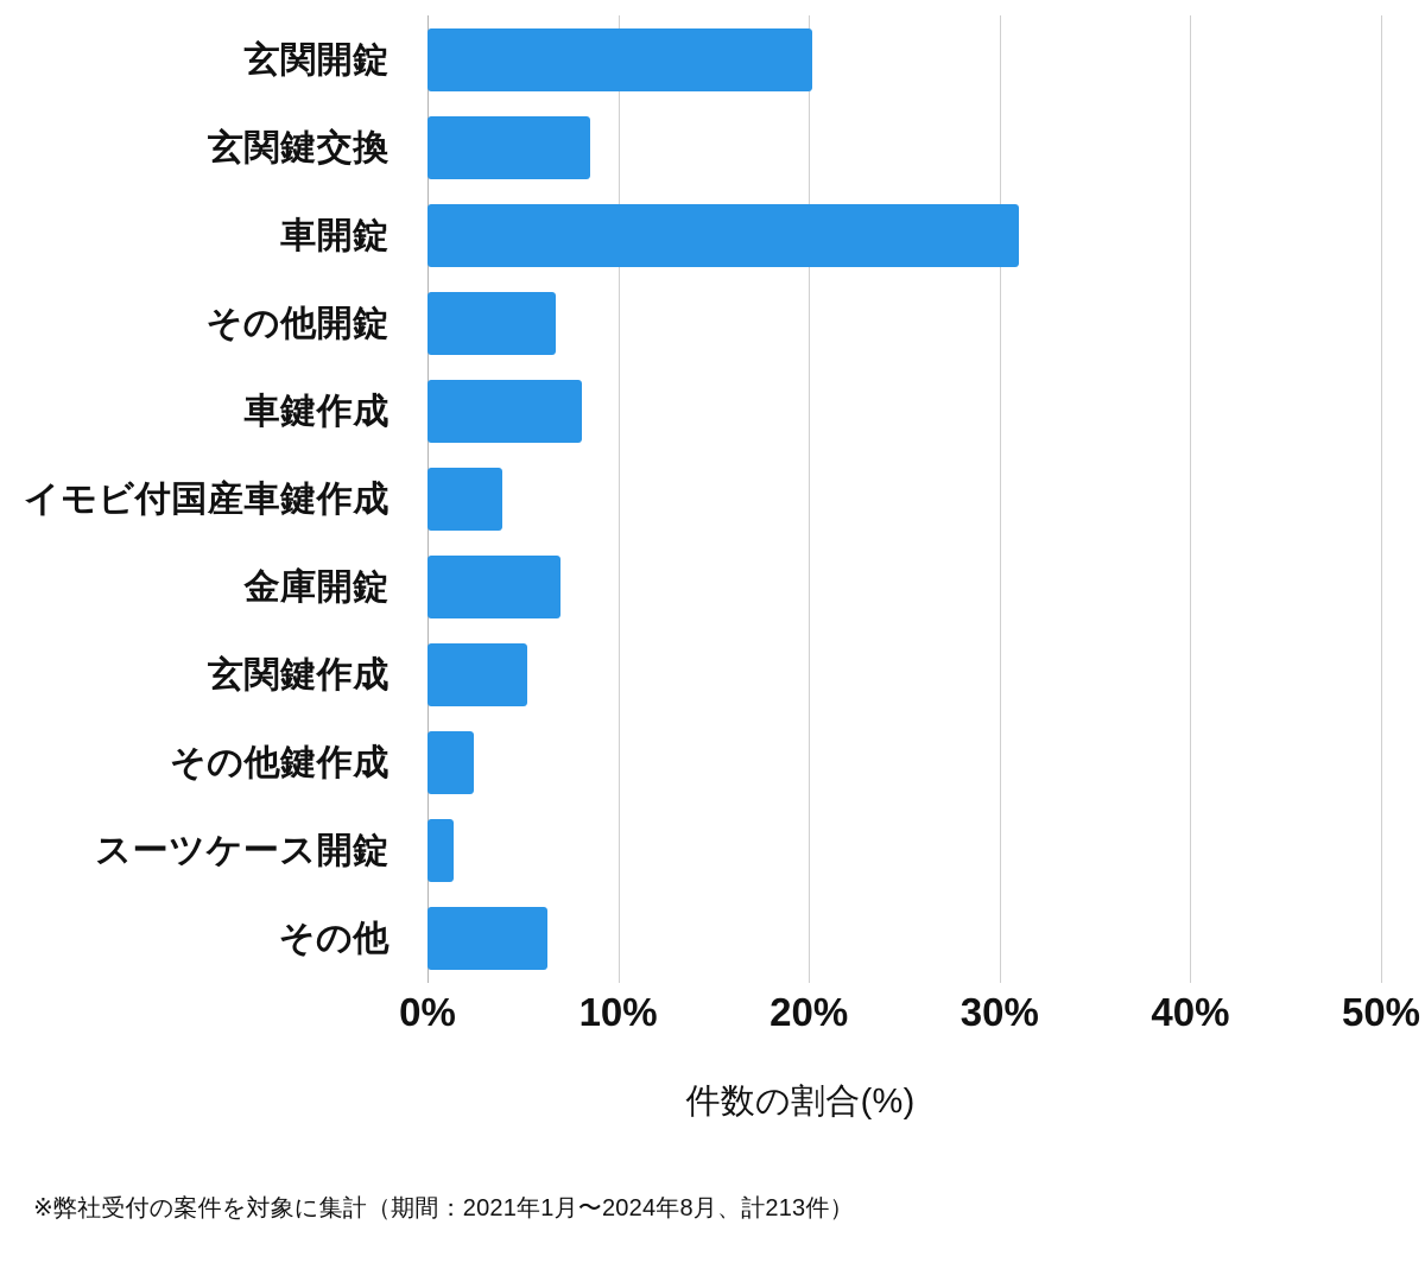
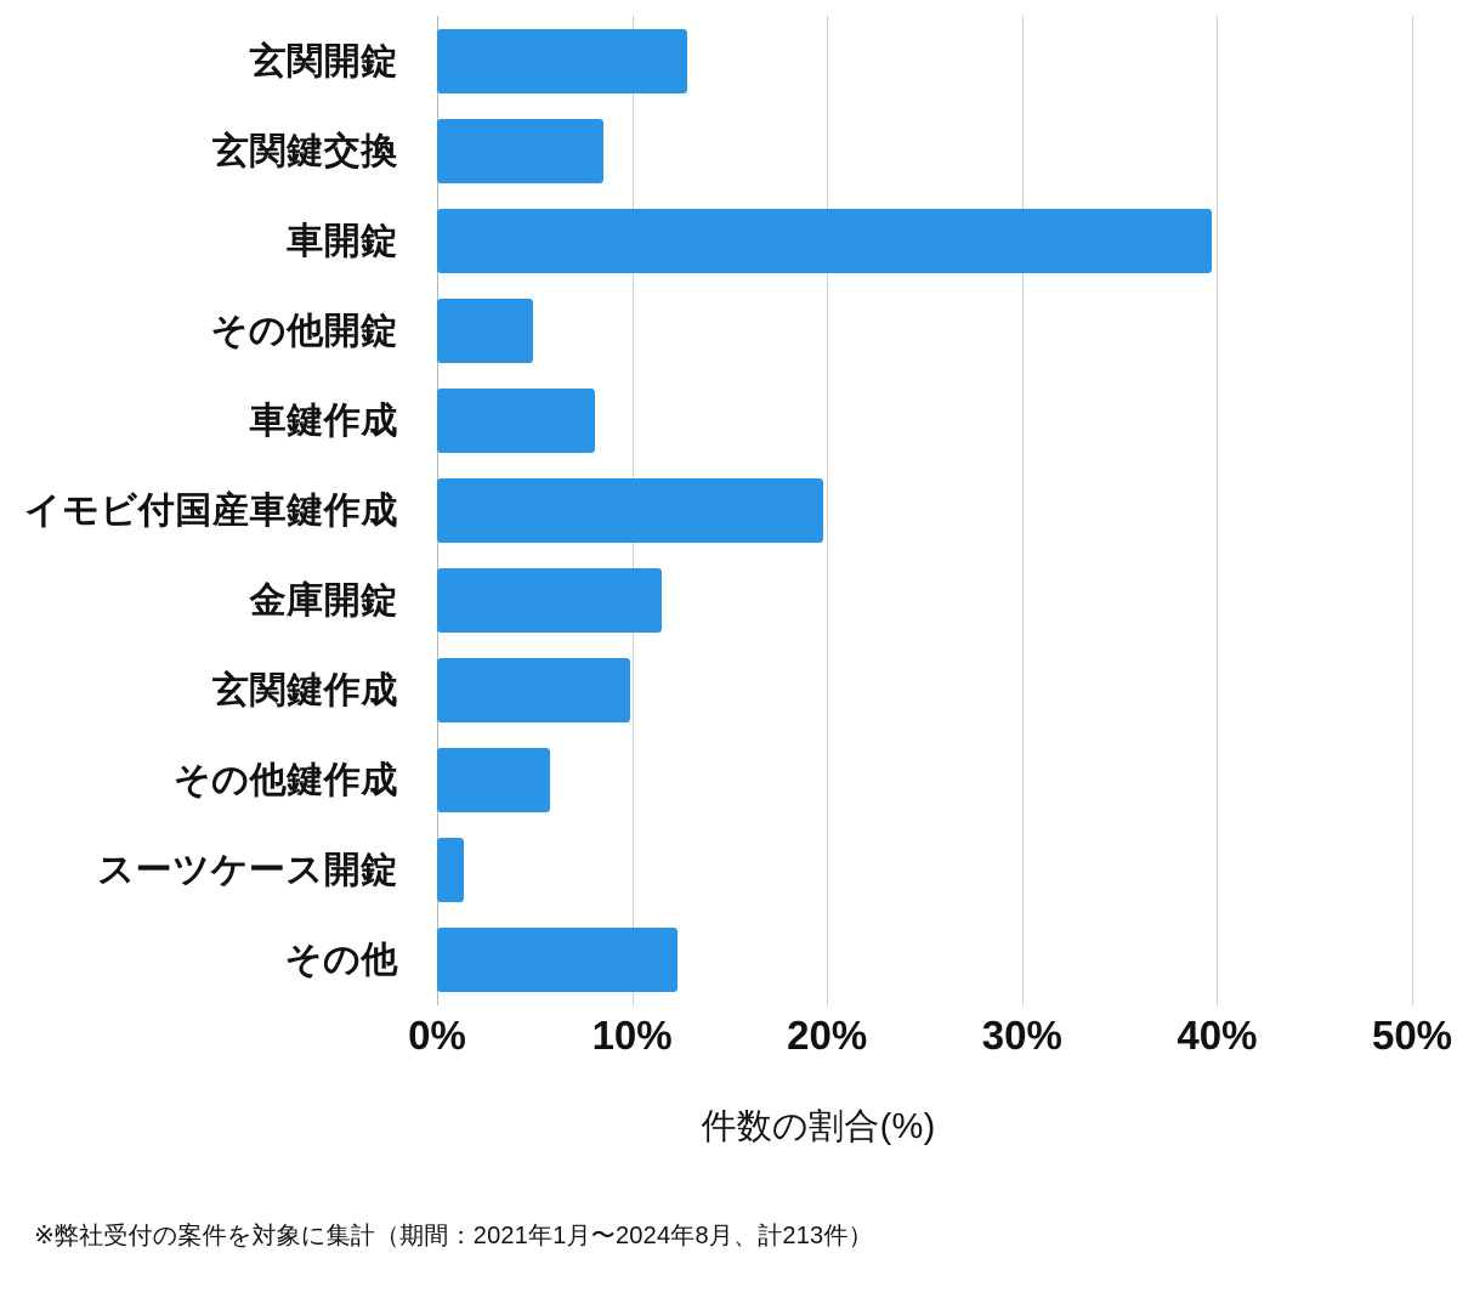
玄関開錠: 20.2% -> 12.8%
車開錠: 31.0% -> 39.7%
その他開錠: 6.7% -> 4.9%
イモビ付国産車鍵作成: 3.9% -> 19.8%
金庫開錠: 7.0% -> 11.5%
玄関鍵作成: 5.2% -> 9.9%
その他鍵作成: 2.4% -> 5.8%
その他: 6.3% -> 12.3%
